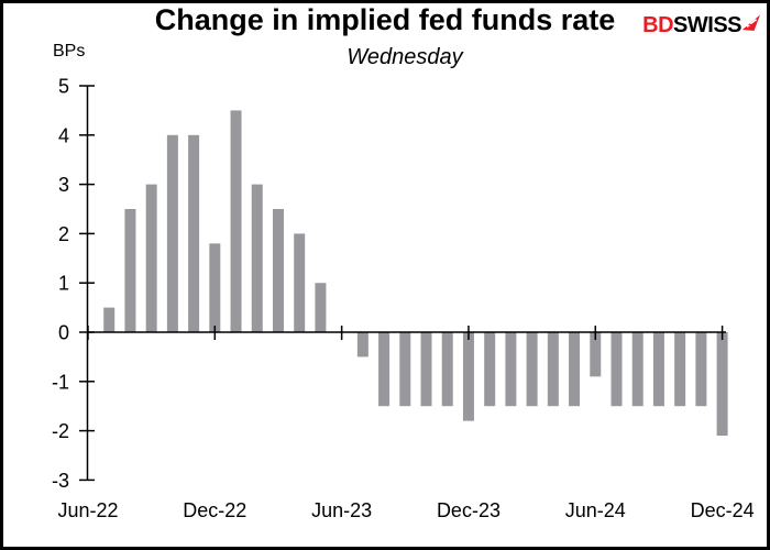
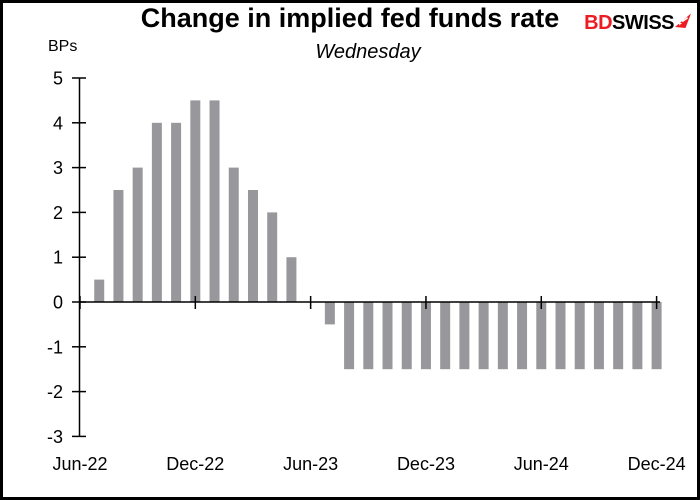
Dec-22: 1.8 -> 4.5
Dec-23: -1.8 -> -1.5
Jun-24: -0.9 -> -1.5
Dec-24: -2.1 -> -1.5
